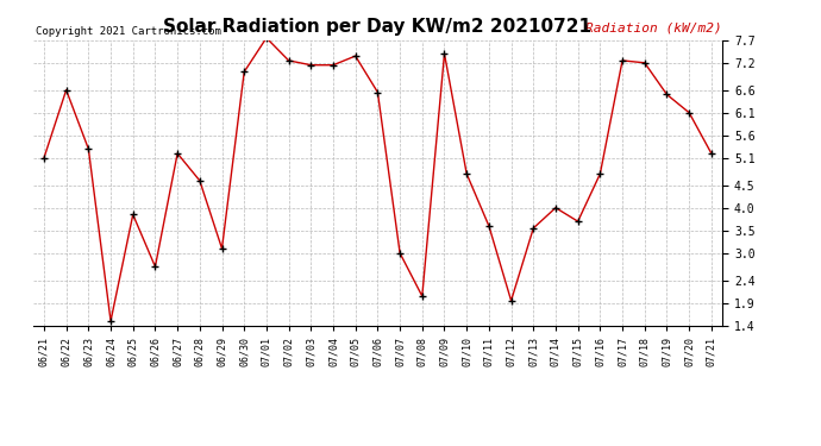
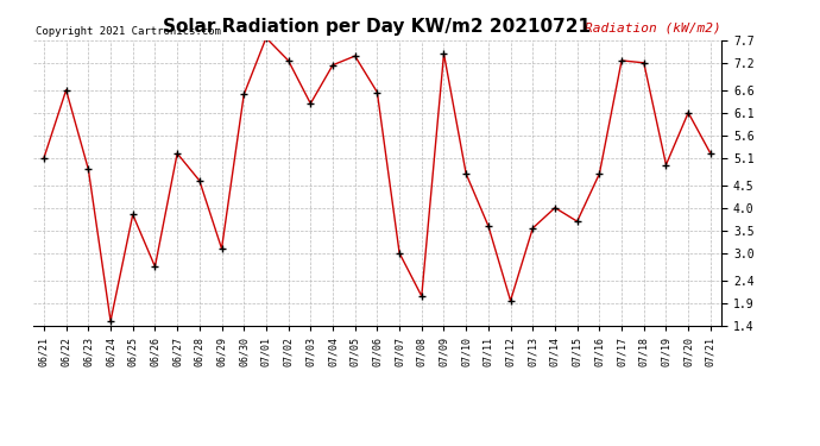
06/23: 5.30 -> 4.85
06/30: 7.00 -> 6.50
07/03: 7.15 -> 6.30
07/19: 6.50 -> 4.95
